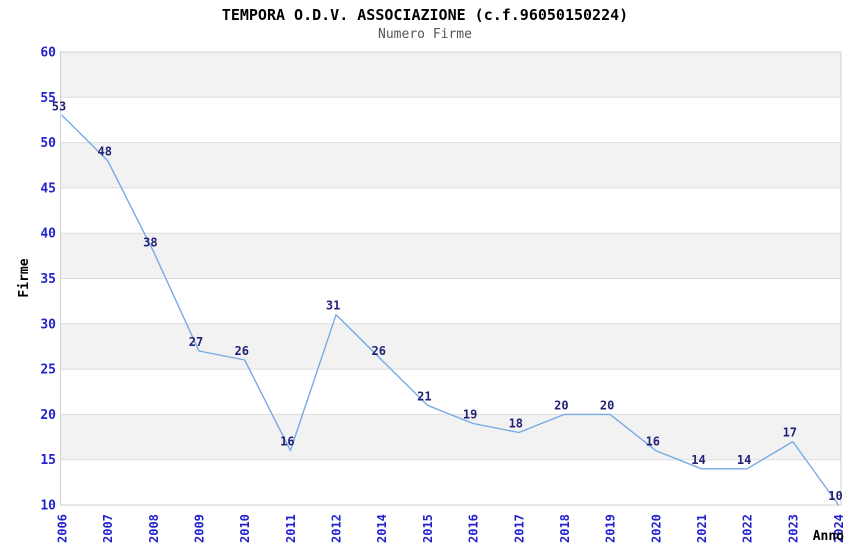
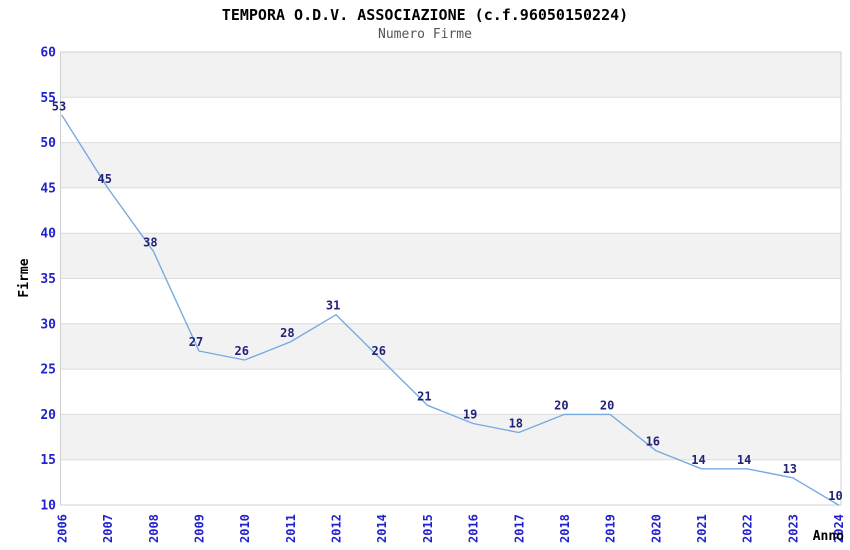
2007: 48 -> 45
2011: 16 -> 28
2023: 17 -> 13
